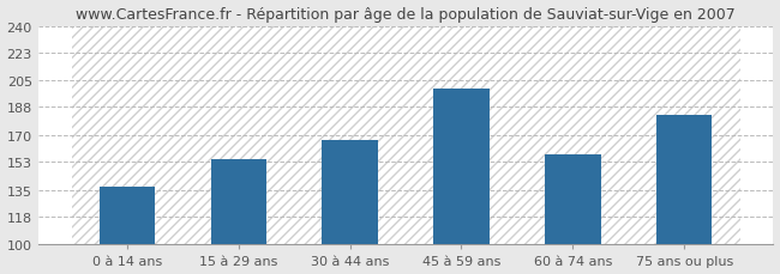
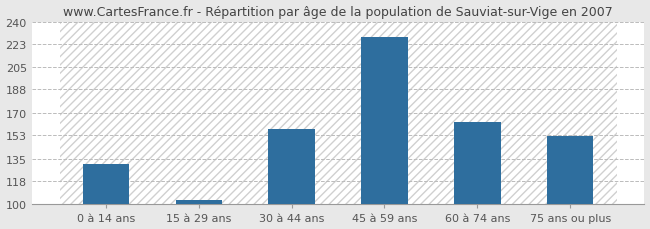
0 à 14 ans: 137 -> 131
15 à 29 ans: 155 -> 103
30 à 44 ans: 167 -> 158
45 à 59 ans: 200 -> 228
60 à 74 ans: 158 -> 163
75 ans ou plus: 183 -> 152
